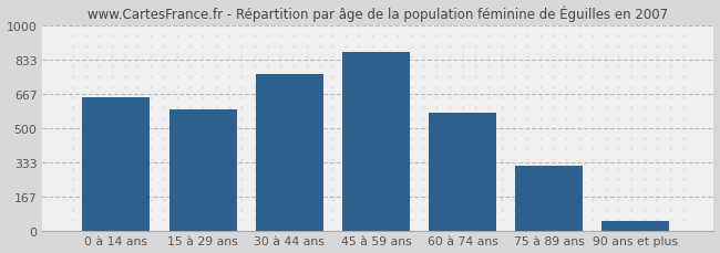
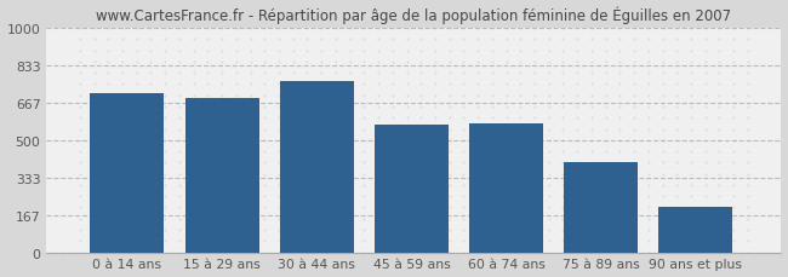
0 à 14 ans: 650 -> 710
15 à 29 ans: 590 -> 690
45 à 59 ans: 870 -> 570
75 à 89 ans: 320 -> 400
90 ans et plus: 50 -> 200
